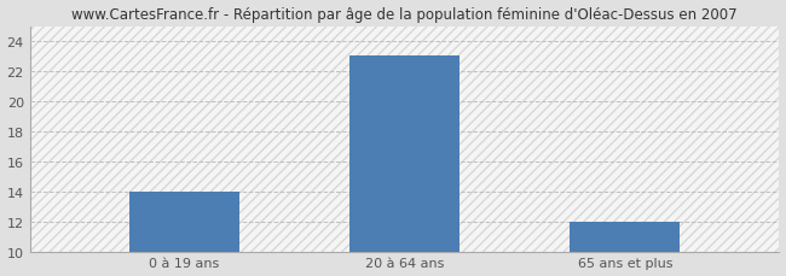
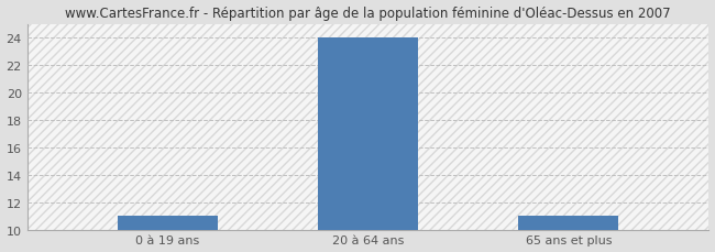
0 à 19 ans: 14 -> 11
20 à 64 ans: 23 -> 24
65 ans et plus: 12 -> 11
